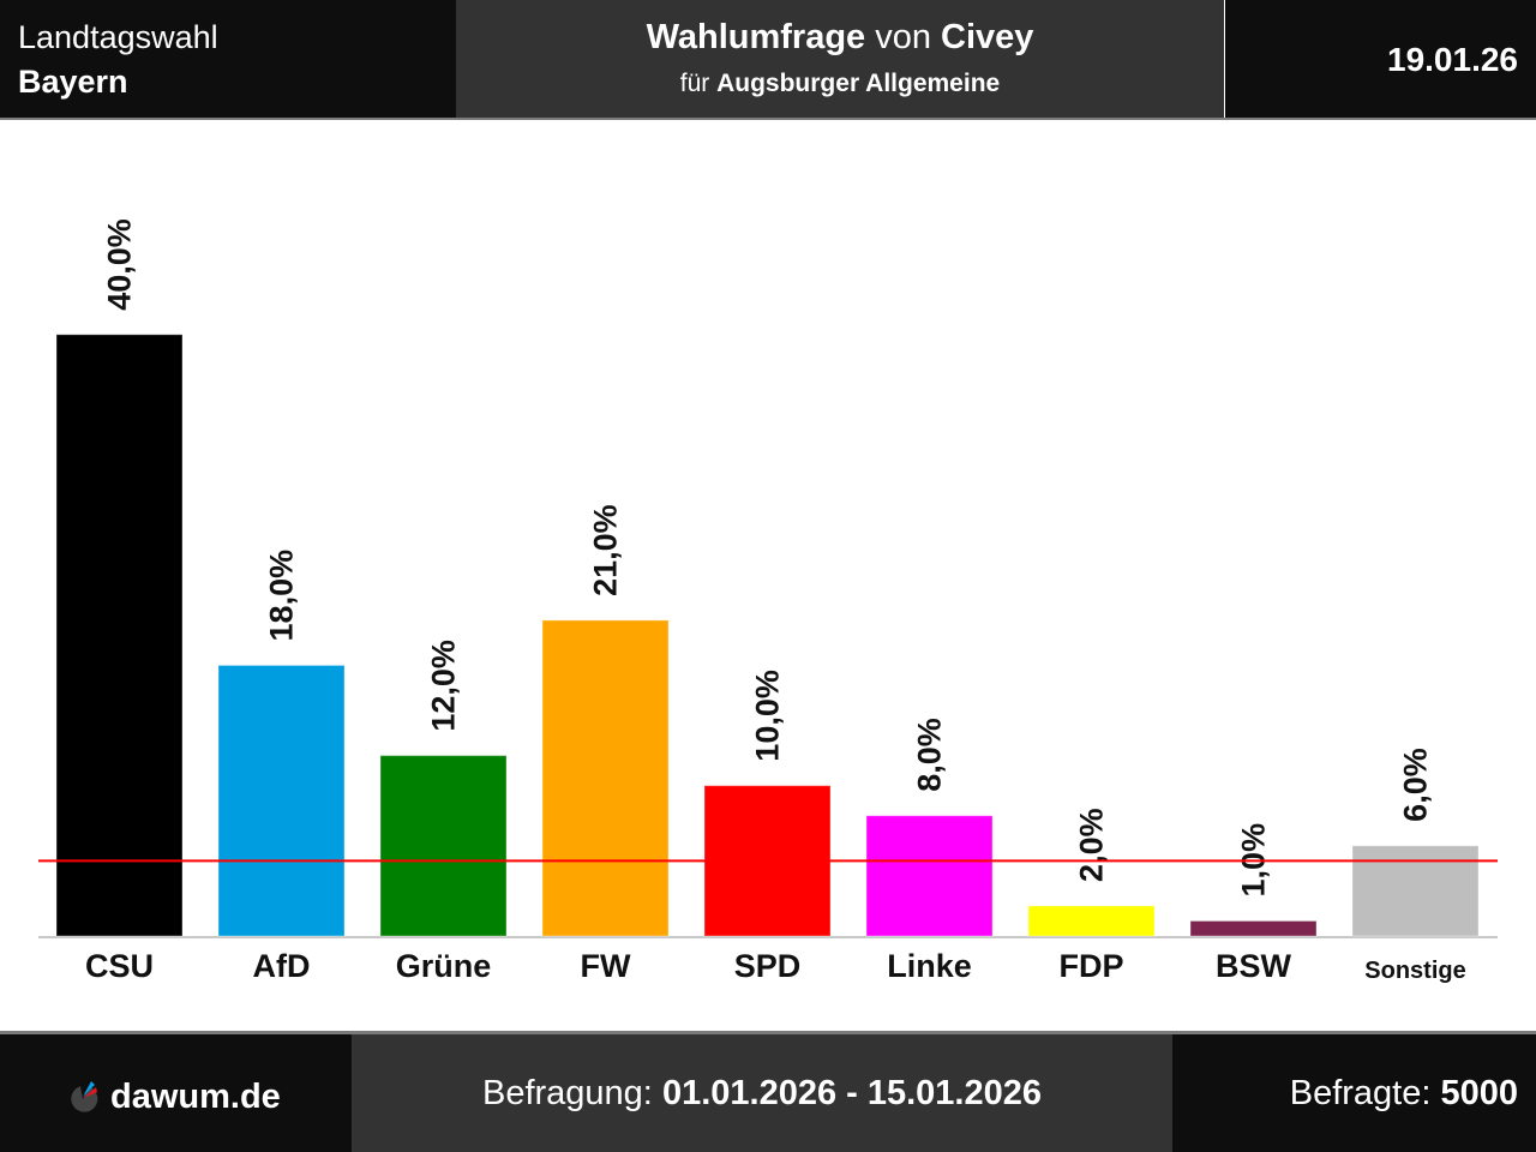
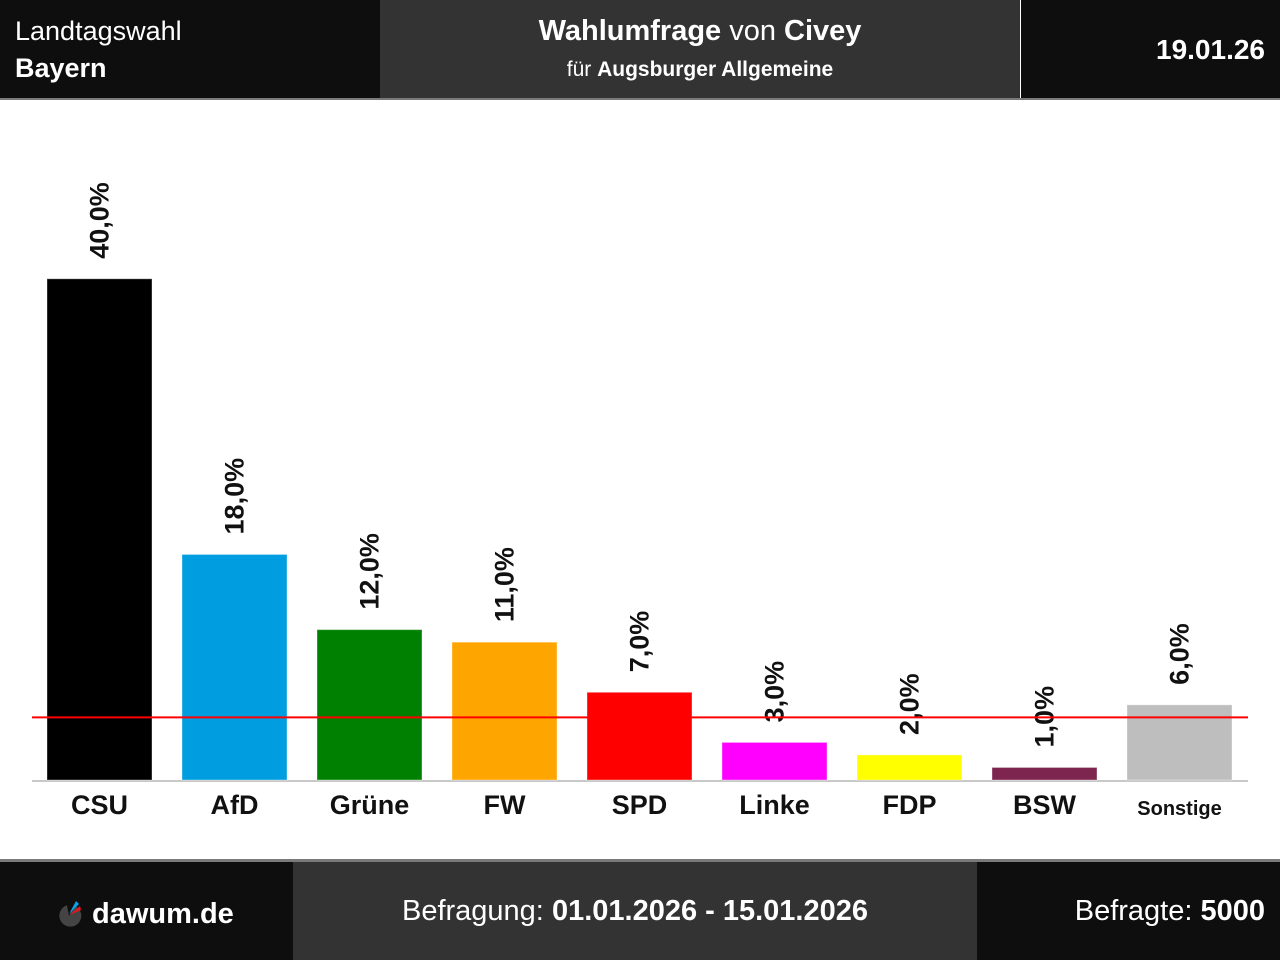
FW: 21,0% -> 11,0%
SPD: 10,0% -> 7,0%
Linke: 8,0% -> 3,0%
